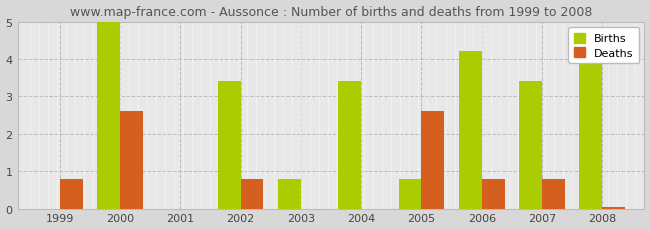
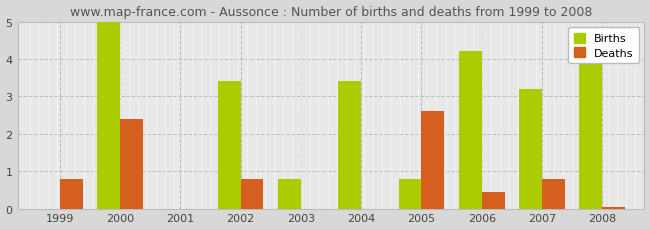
Deaths/2000: 2.60 -> 2.40
Deaths/2006: 0.80 -> 0.45
Births/2007: 3.4 -> 3.2
